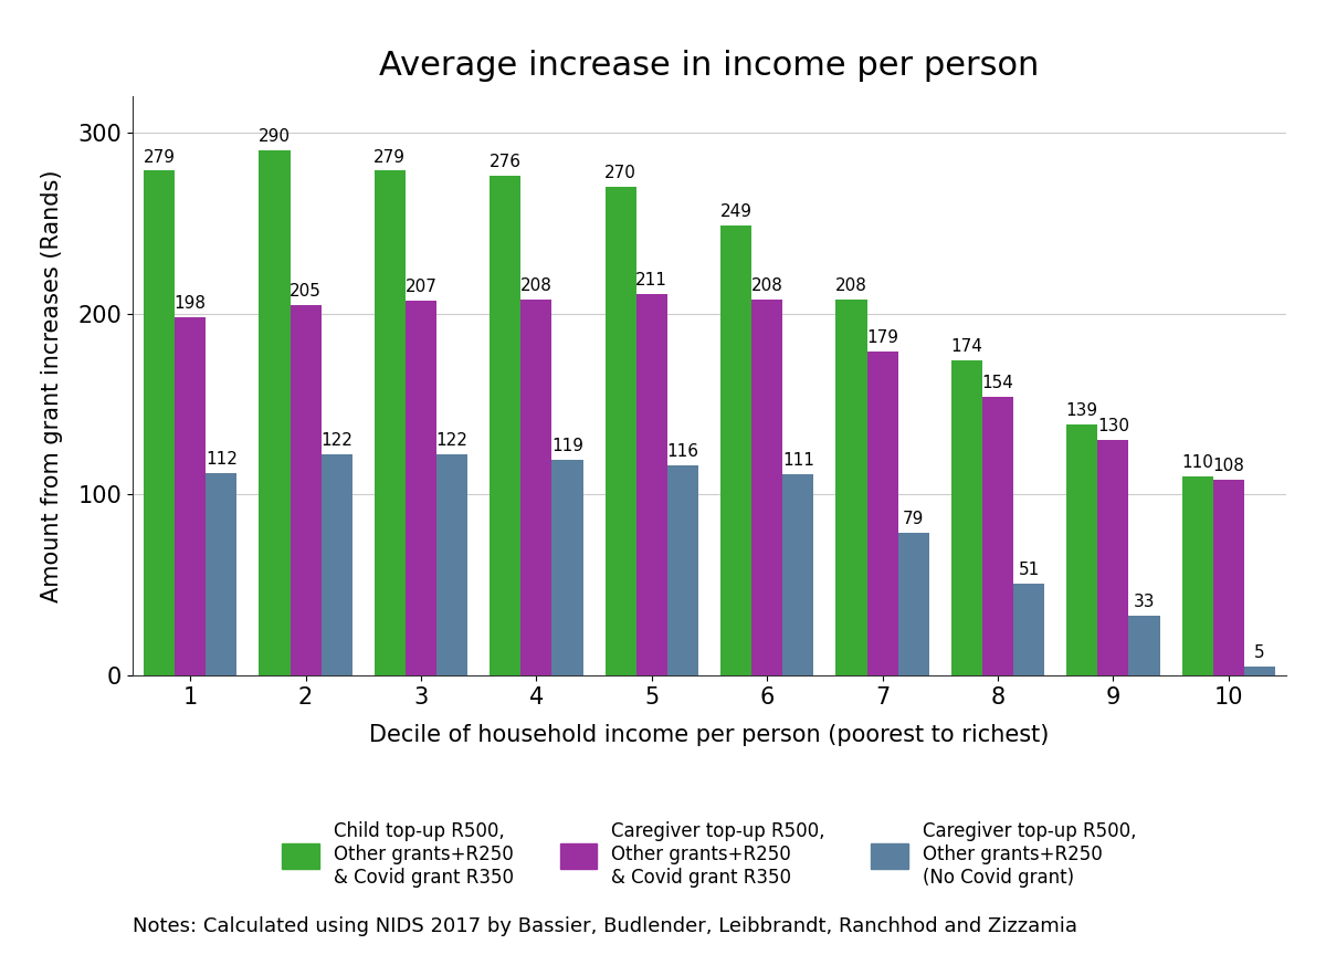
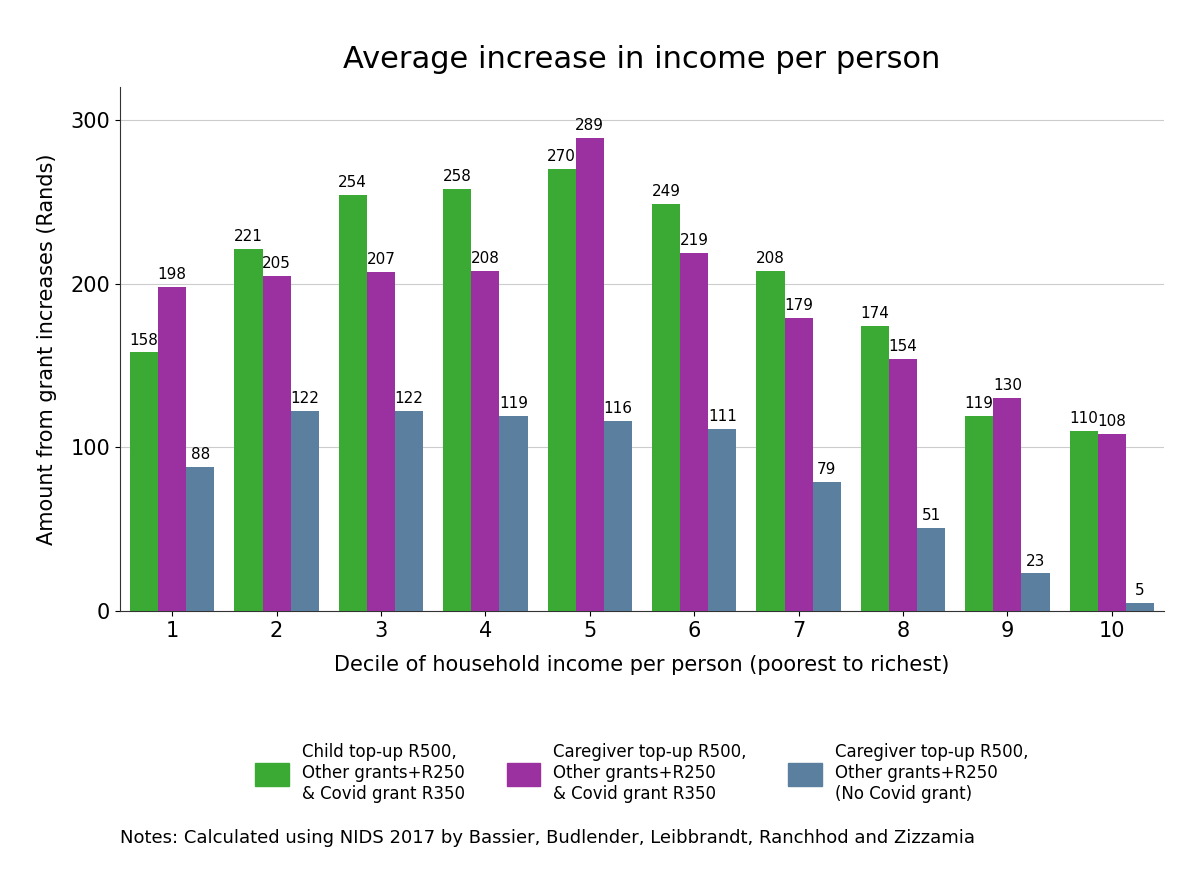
Child top-up R500, Other grants+R250 & Covid grant R350/1: 279 -> 158
Caregiver top-up R500, Other grants+R250 (No Covid grant)/1: 112 -> 88
Child top-up R500, Other grants+R250 & Covid grant R350/2: 290 -> 221
Child top-up R500, Other grants+R250 & Covid grant R350/3: 279 -> 254
Child top-up R500, Other grants+R250 & Covid grant R350/4: 276 -> 258
Caregiver top-up R500, Other grants+R250 & Covid grant R350/5: 211 -> 289
Caregiver top-up R500, Other grants+R250 & Covid grant R350/6: 208 -> 219
Child top-up R500, Other grants+R250 & Covid grant R350/9: 139 -> 119
Caregiver top-up R500, Other grants+R250 (No Covid grant)/9: 33 -> 23
